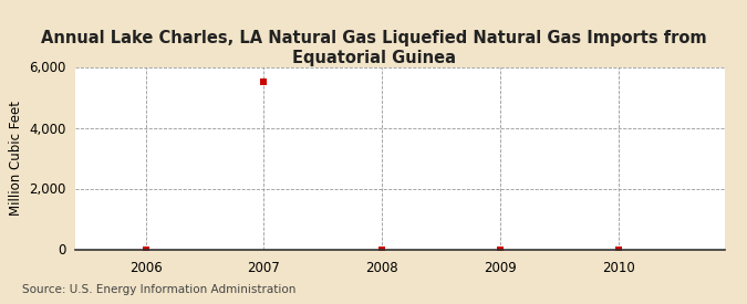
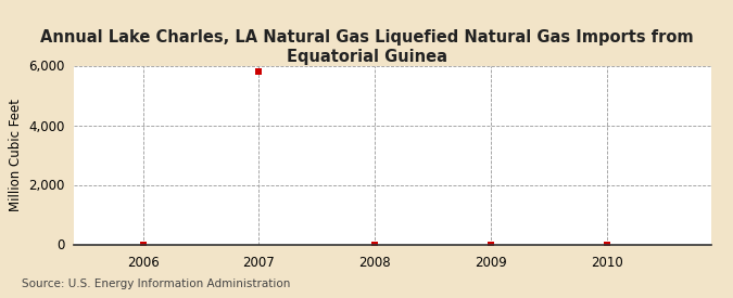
2007: 5,500 -> 5,800
